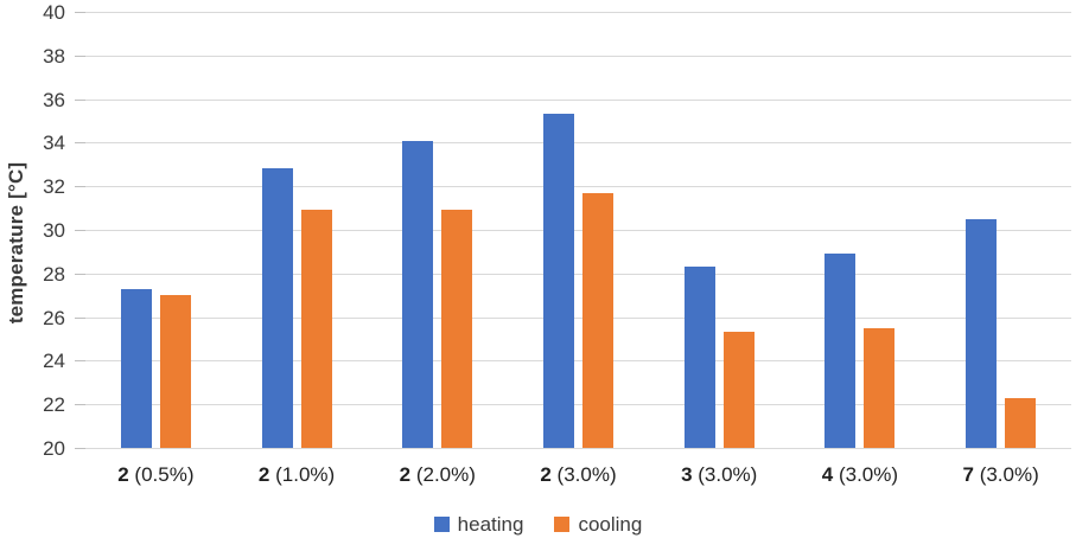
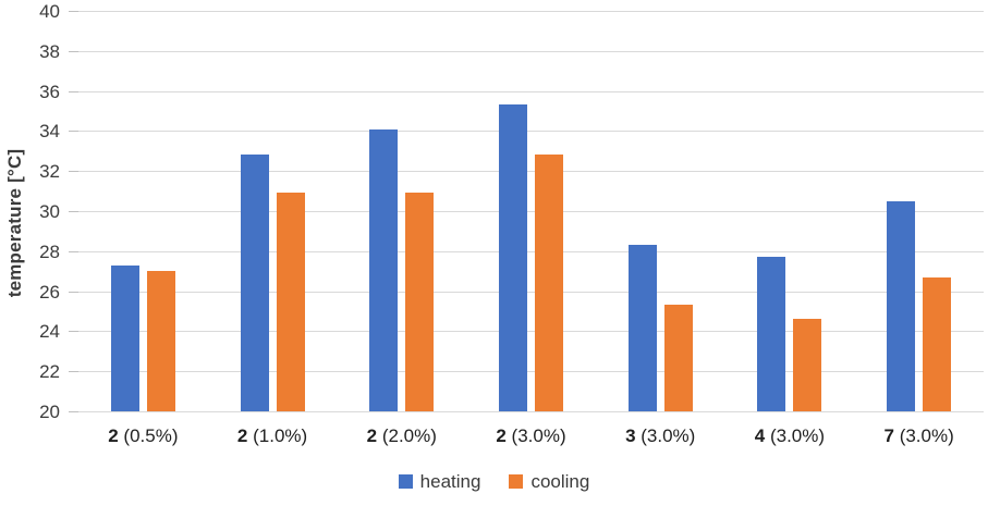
cooling/2 (3.0%): 31.7 -> 32.8
heating/4 (3.0%): 28.9 -> 27.7
cooling/4 (3.0%): 25.5 -> 24.6
cooling/7 (3.0%): 22.3 -> 26.7
